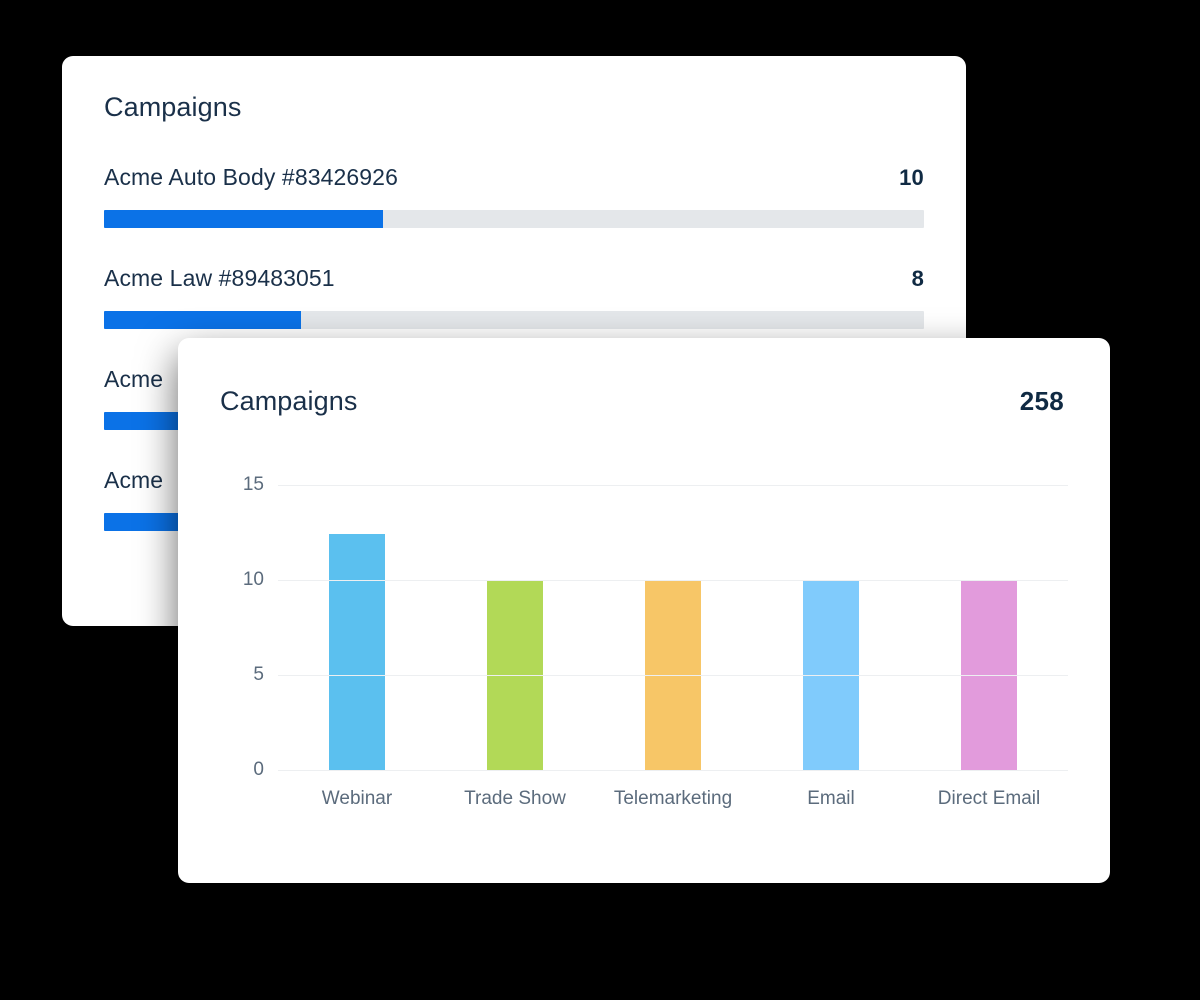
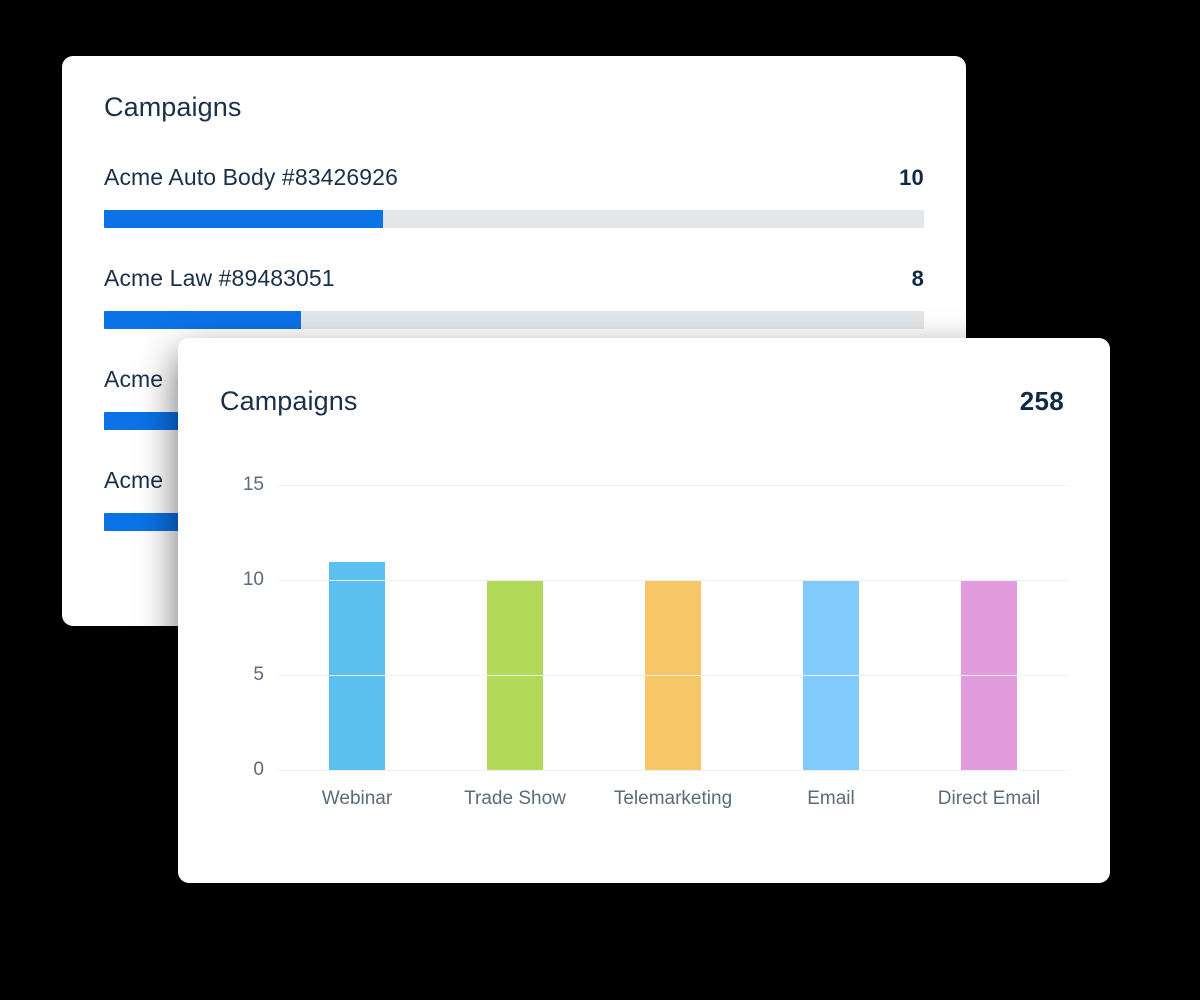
Webinar: 12.5 -> 11.0
